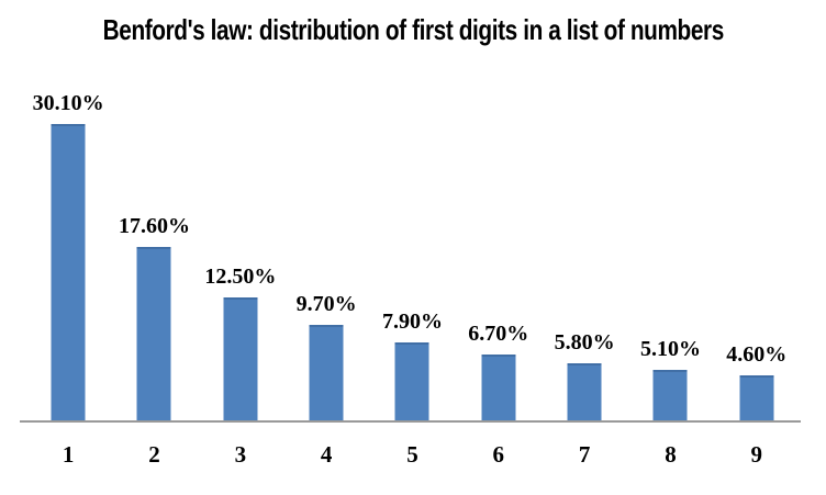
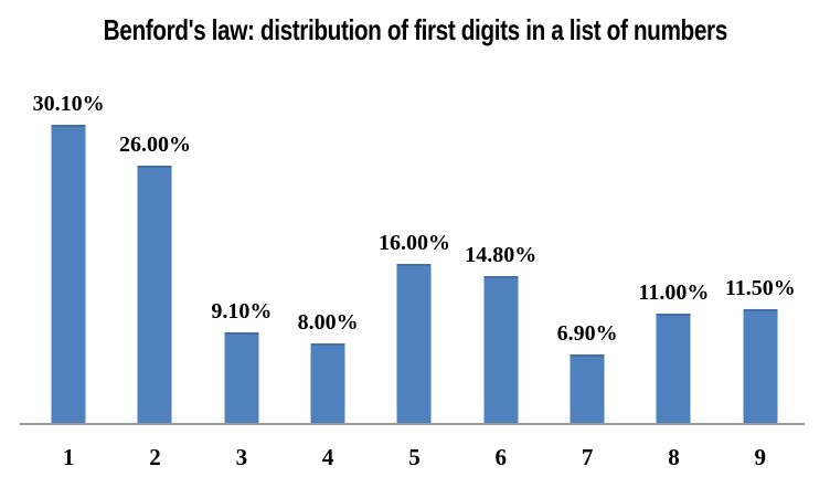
2: 17.60% -> 26.00%
3: 12.50% -> 9.10%
4: 9.70% -> 8.00%
5: 7.90% -> 16.00%
6: 6.70% -> 14.80%
7: 5.80% -> 6.90%
8: 5.10% -> 11.00%
9: 4.60% -> 11.50%
